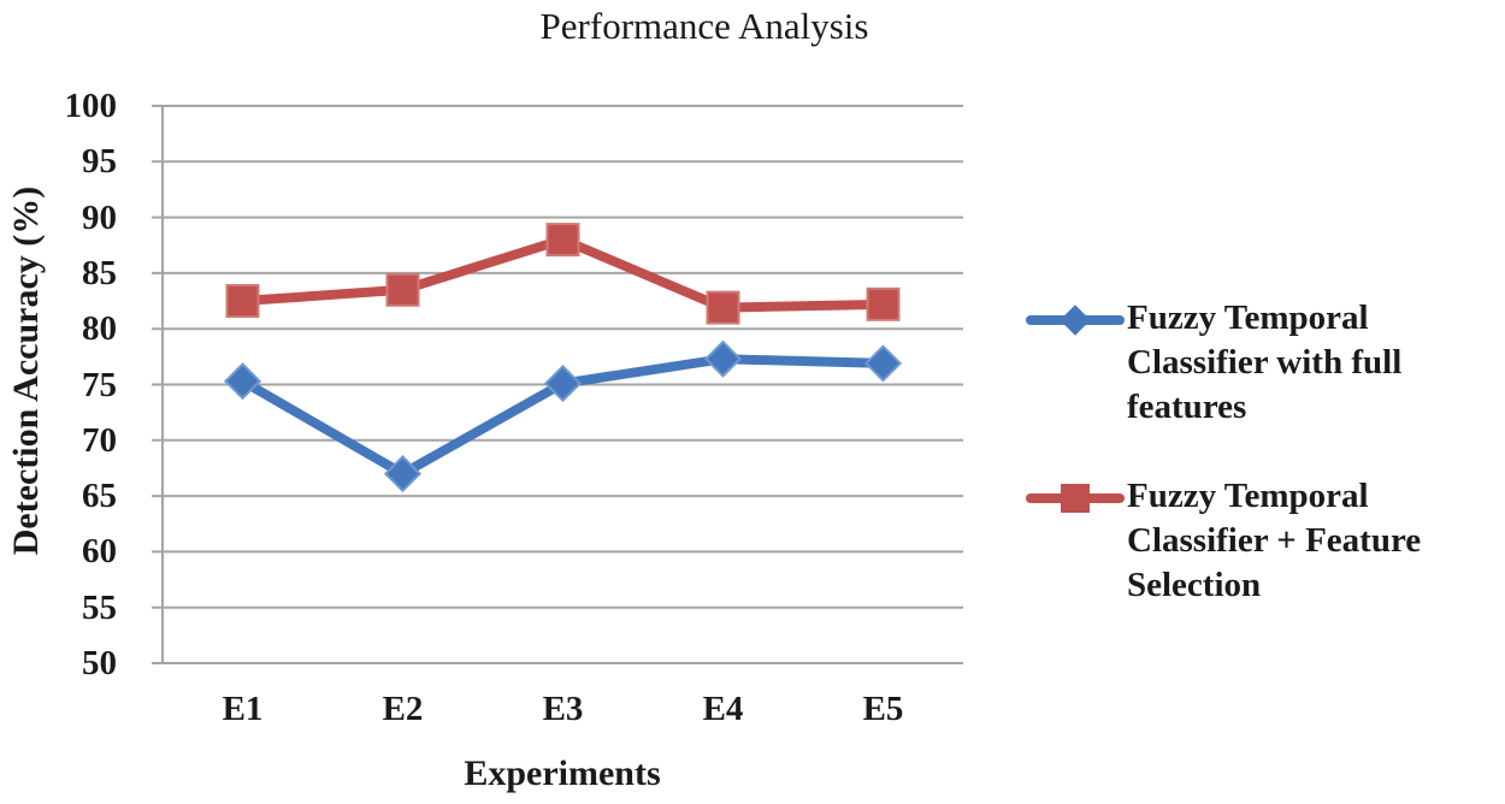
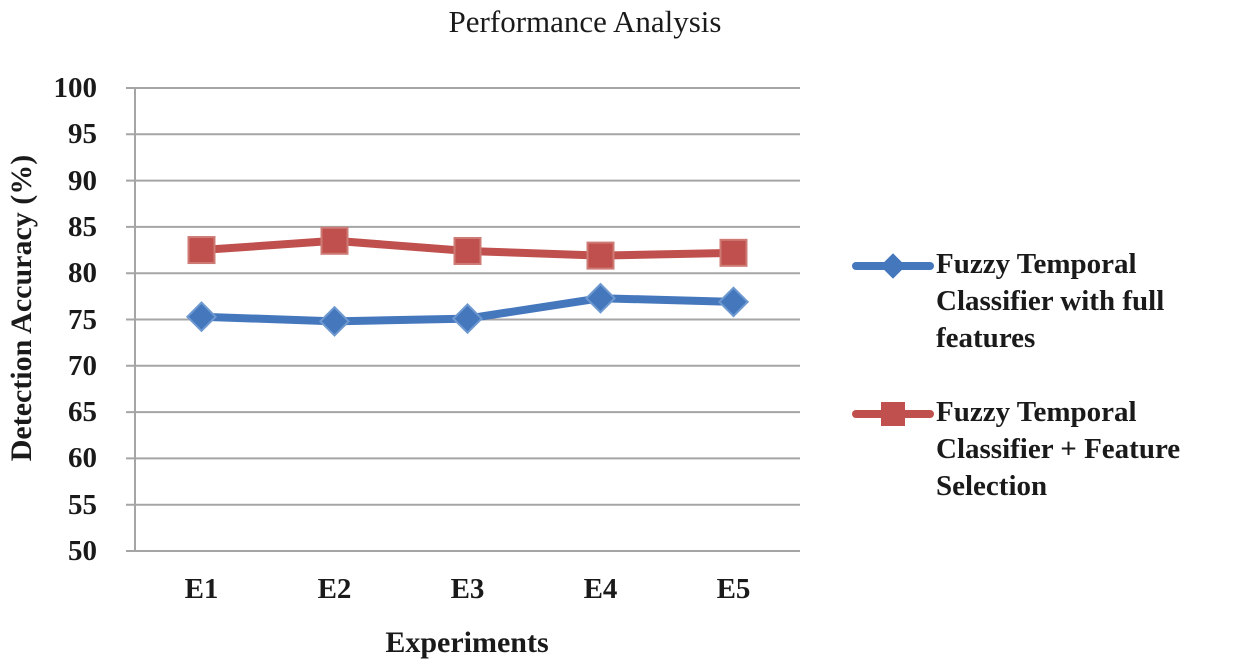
Fuzzy Temporal Classifier with full features/E2: 67 -> 75
Fuzzy Temporal Classifier + Feature Selection/E3: 88 -> 82
